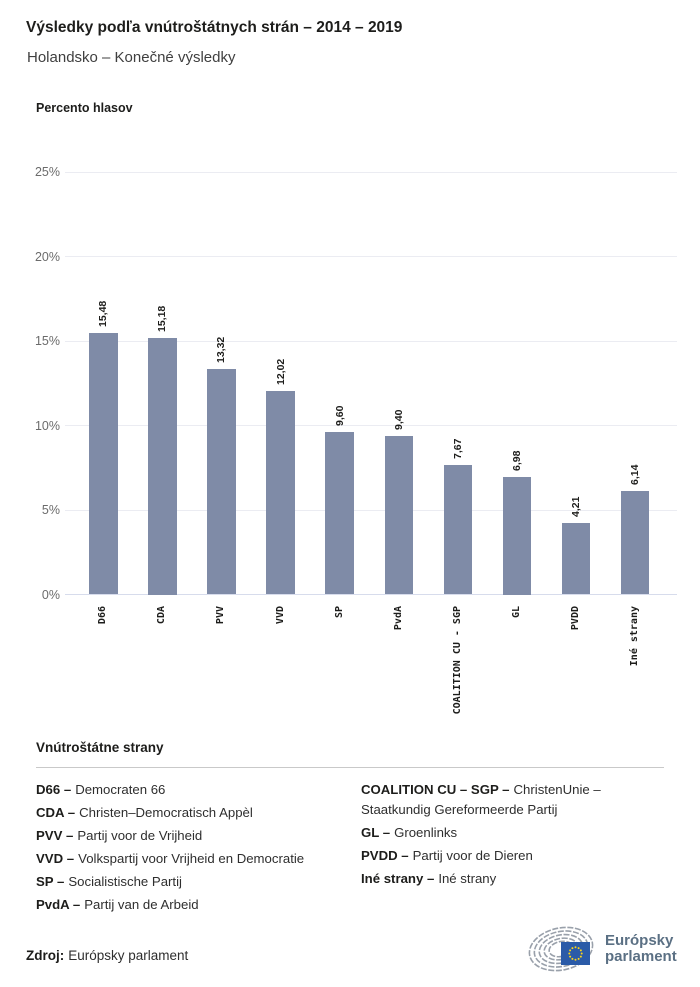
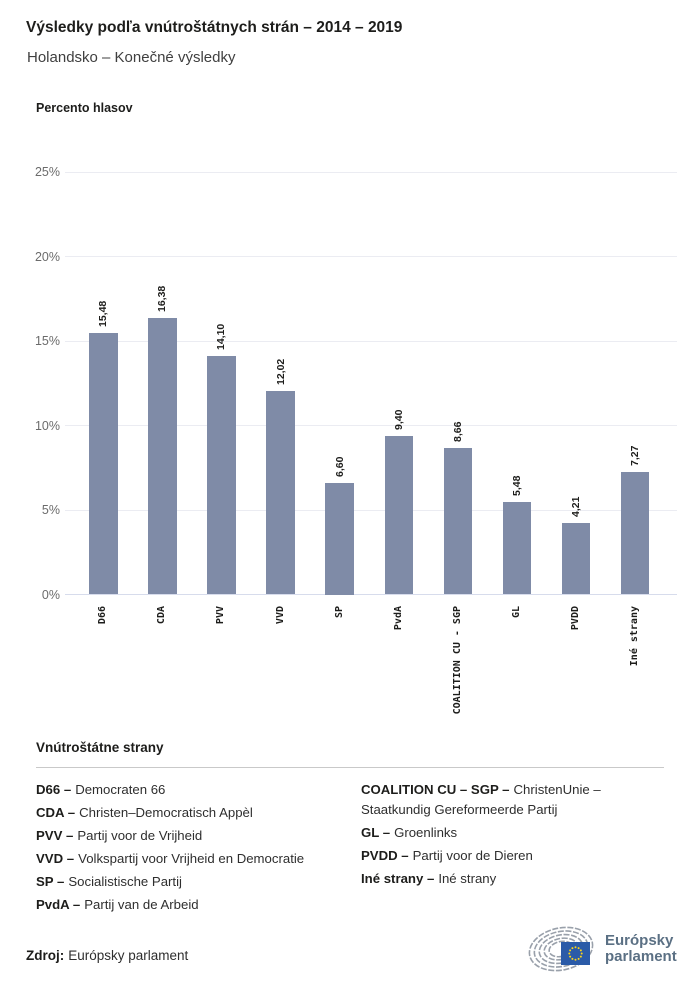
CDA: 15,18 -> 16,38
PVV: 13,32 -> 14,10
SP: 9,60 -> 6,60
COALITION CU - SGP: 7,67 -> 8,66
GL: 6,98 -> 5,48
Iné strany: 6,14 -> 7,27
